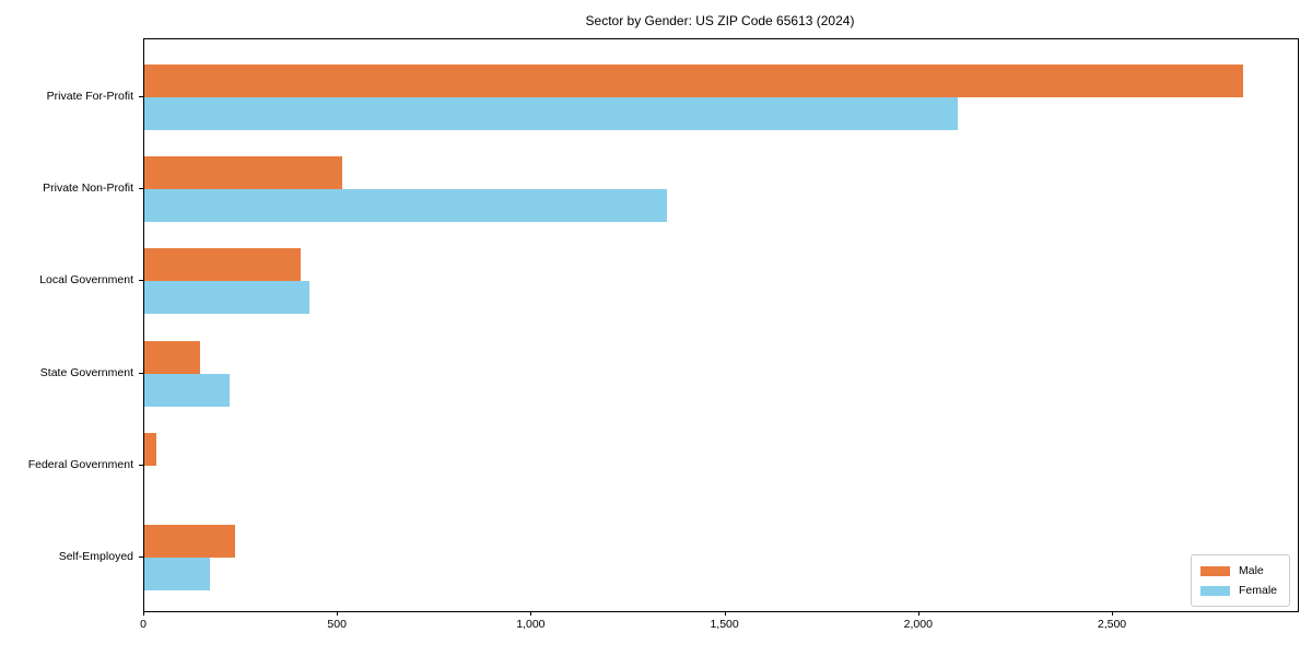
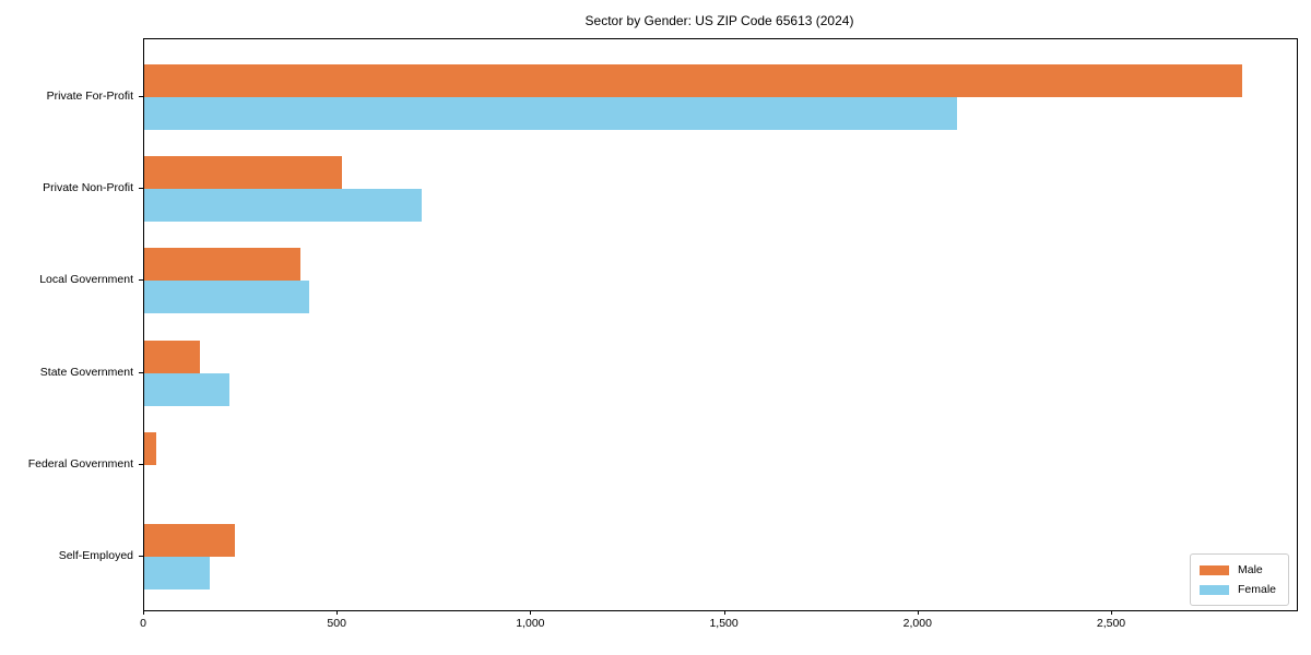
Female/Private Non-Profit: 1350 -> 720
